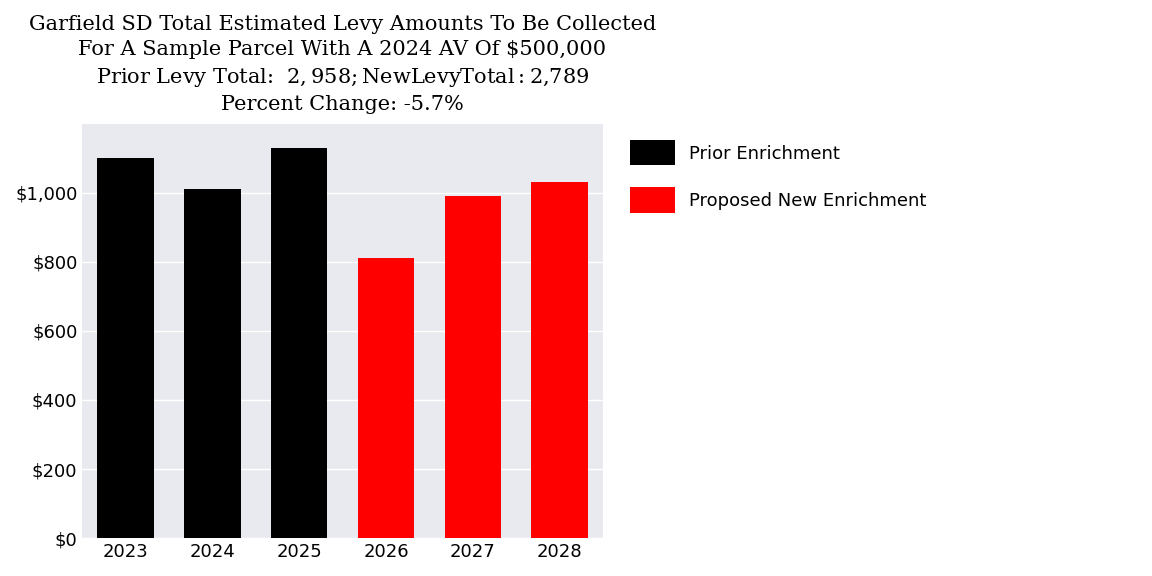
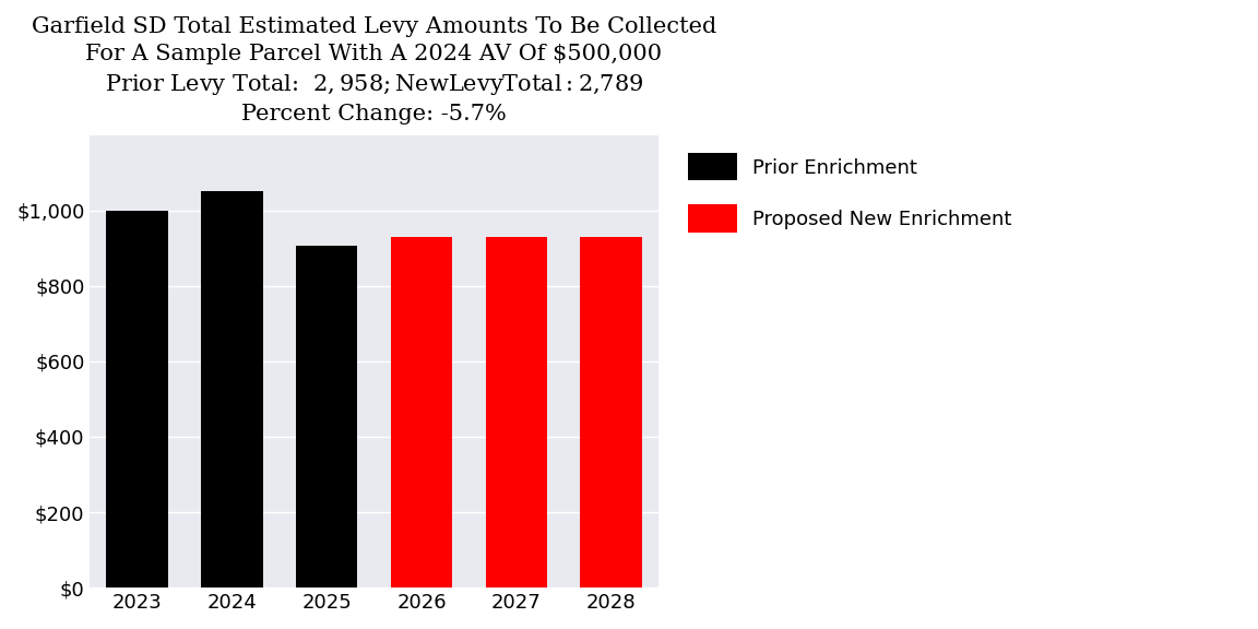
2023: $1,100 -> $1,000
2024: $1,010 -> $1,050
2025: $1,130 -> $908
2026: $810 -> $930
2027: $990 -> $930
2028: $1,030 -> $929
